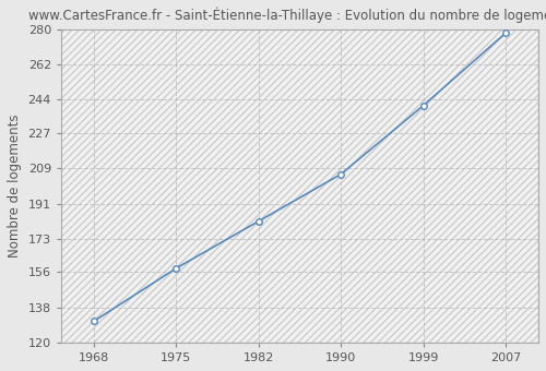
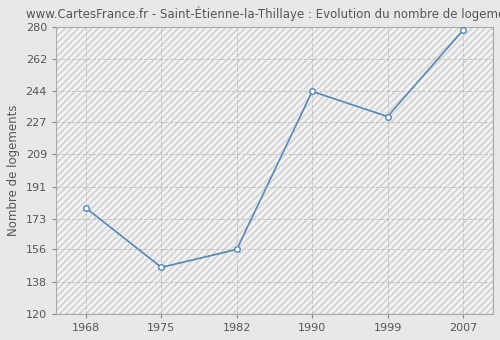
1968: 131 -> 179
1975: 158 -> 146
1982: 182 -> 156
1990: 206 -> 244
1999: 241 -> 230
